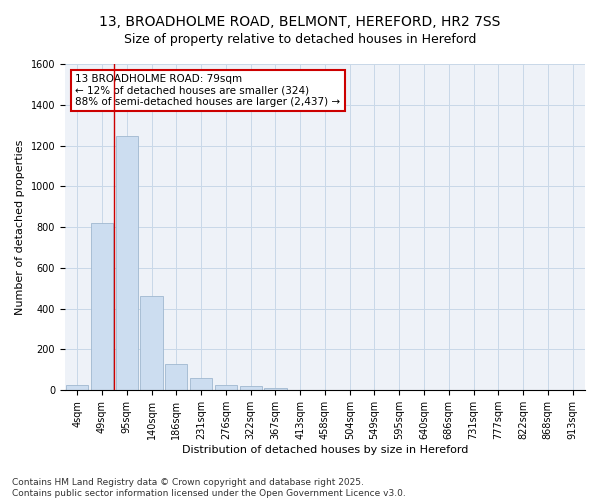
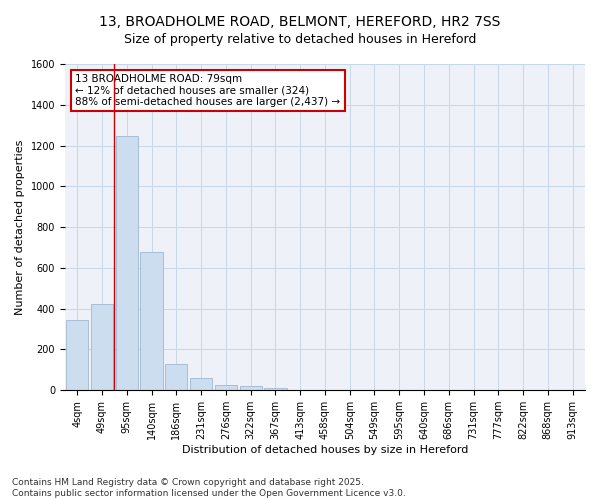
4sqm: 25 -> 345
49sqm: 820 -> 425
140sqm: 460 -> 680
